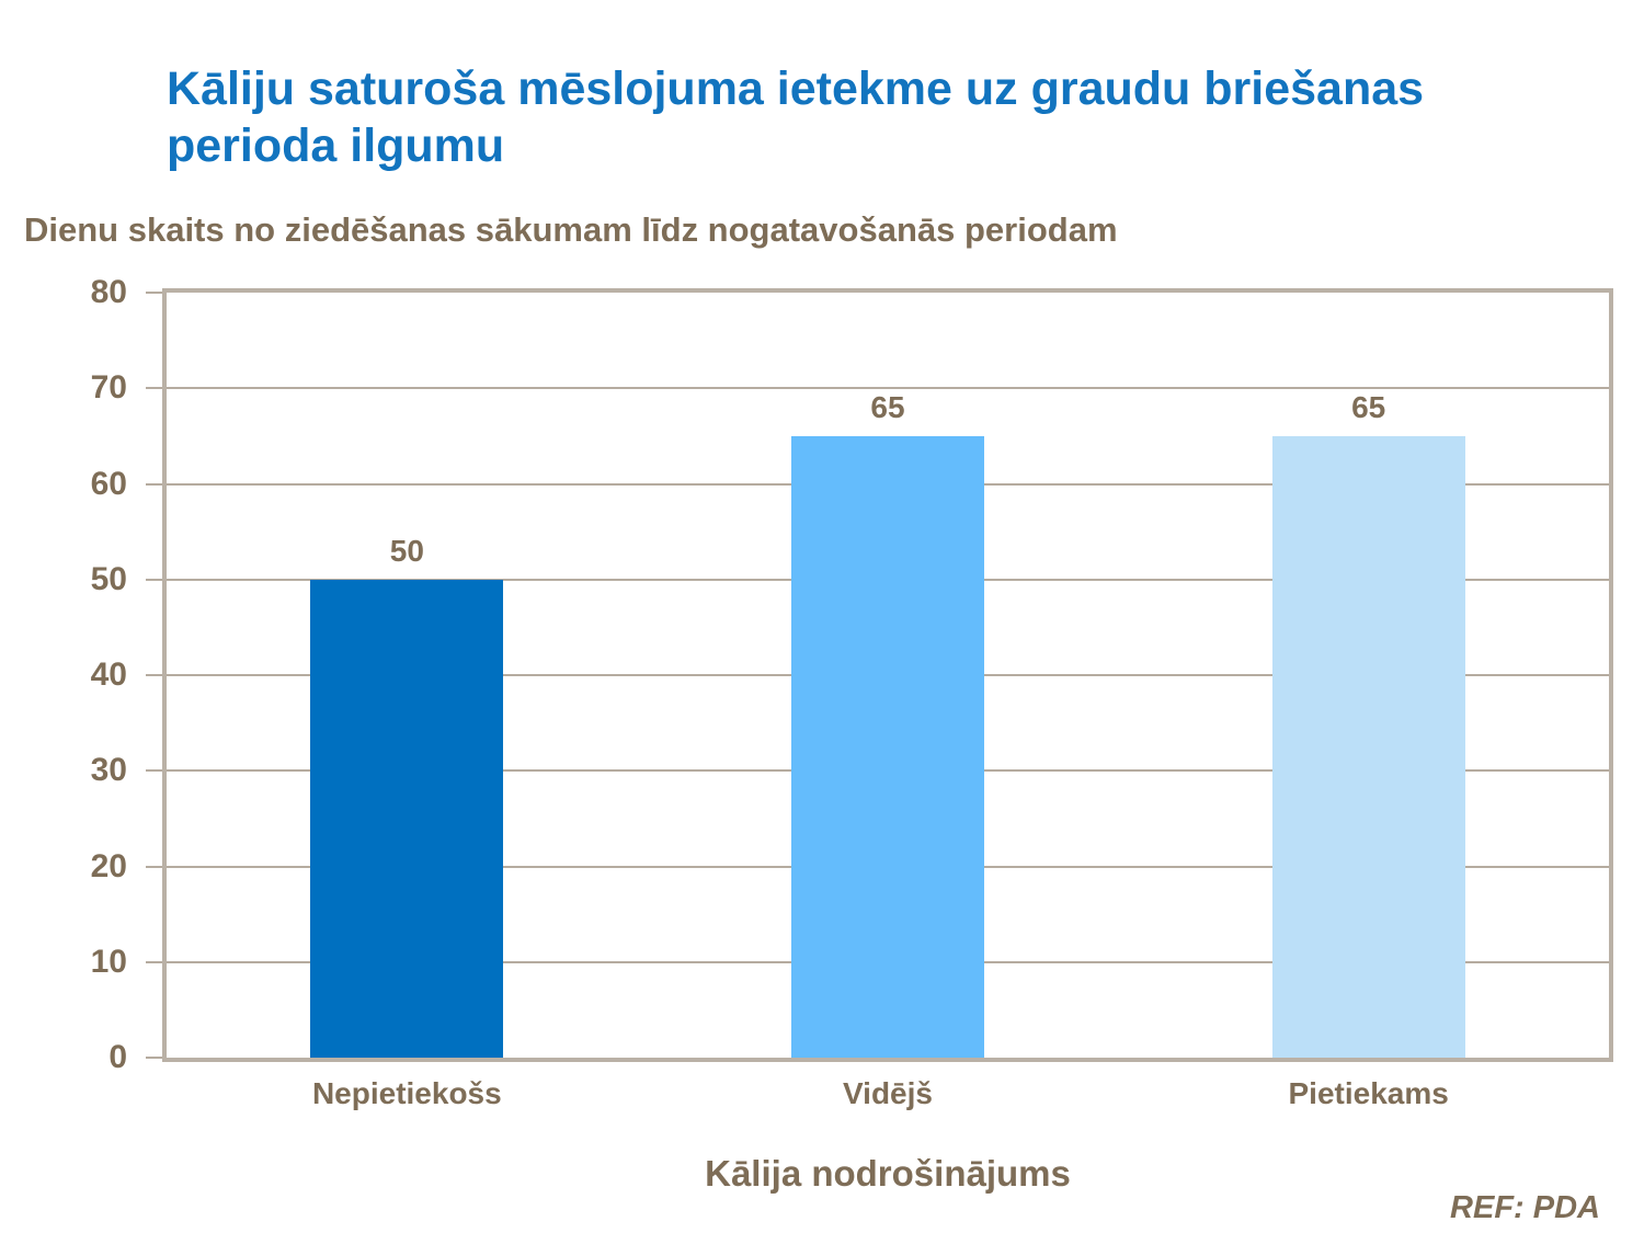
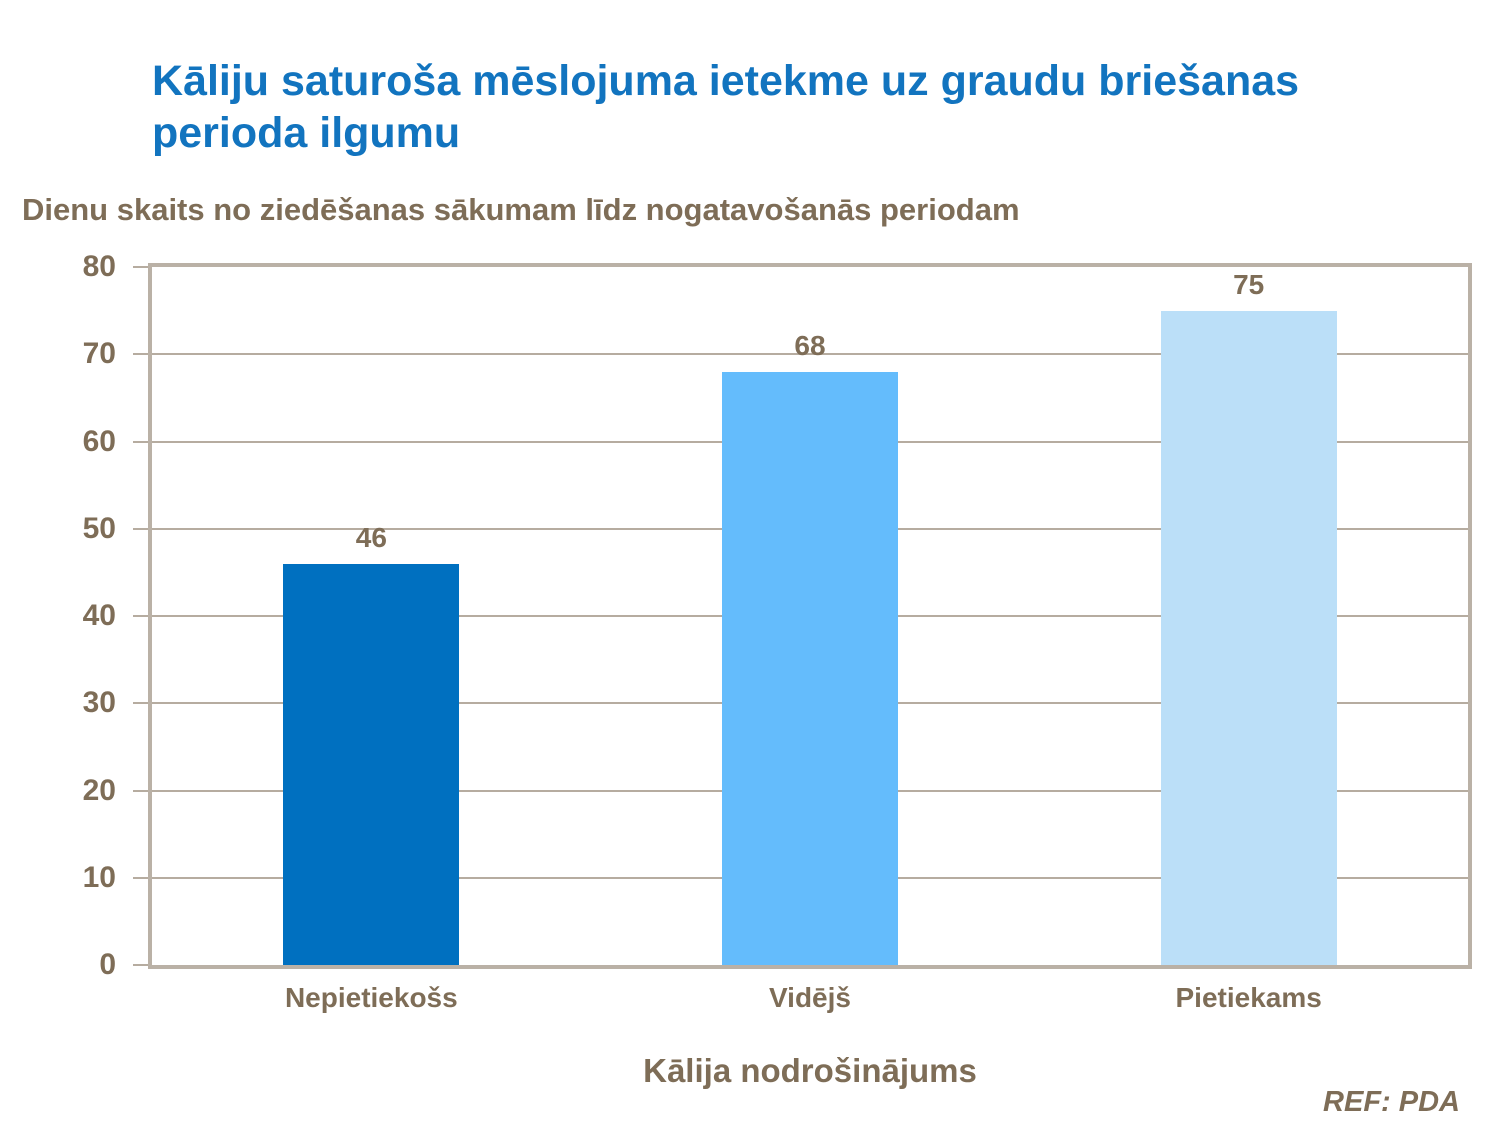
Nepietiekošs: 50 -> 46
Vidējš: 65 -> 68
Pietiekams: 65 -> 75
